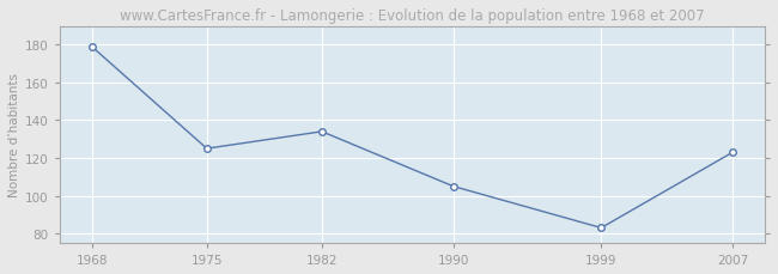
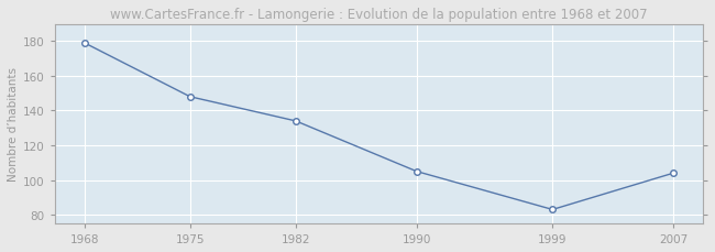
1975: 125 -> 148
2007: 123 -> 104
